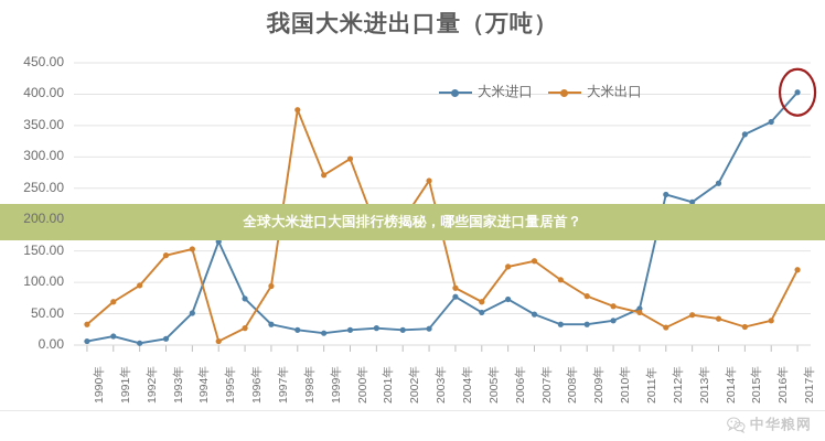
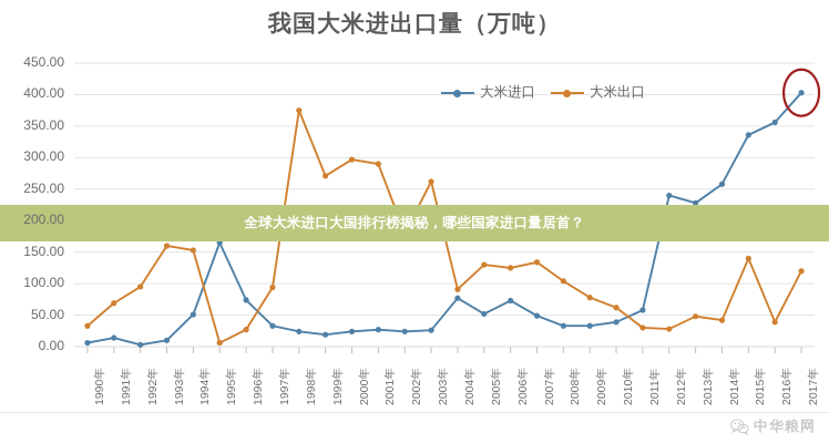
大米出口/1993年: 140 -> 160
大米出口/2001年: 190 -> 290
大米出口/2002年: 200 -> 180
大米出口/2005年: 70 -> 130
大米出口/2011年: 50 -> 30
大米出口/2015年: 30 -> 140
